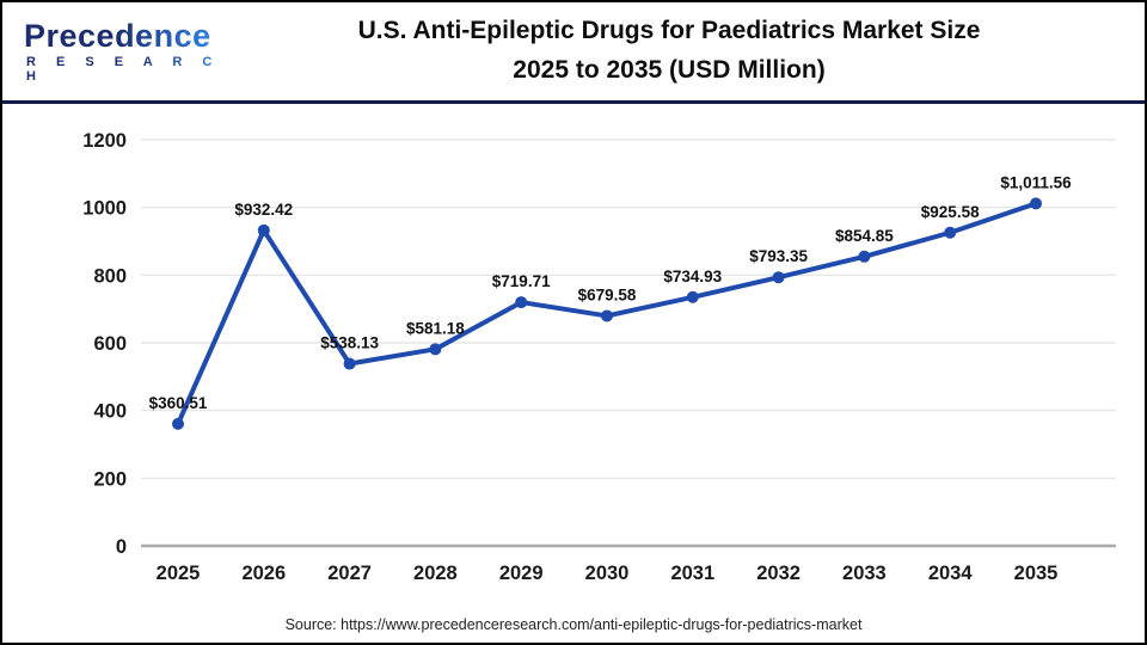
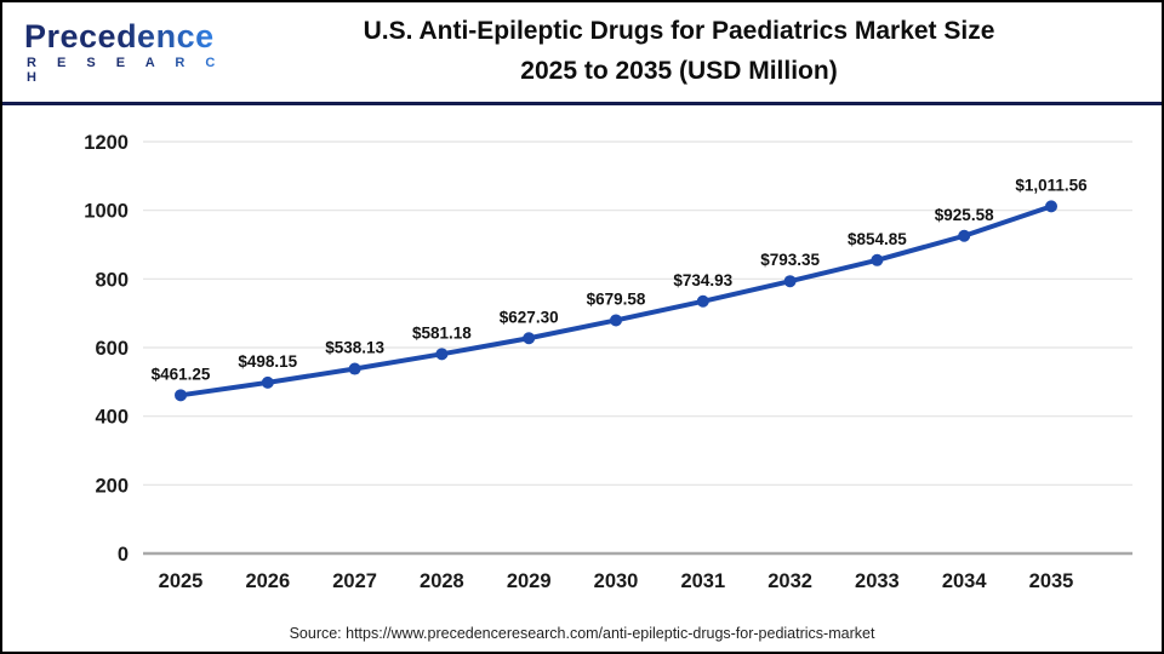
2025: $360.51 -> $461.25
2026: $932.42 -> $498.15
2029: $719.71 -> $627.30
